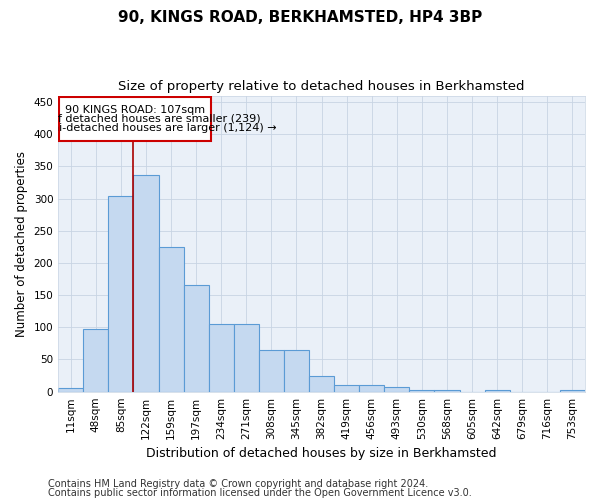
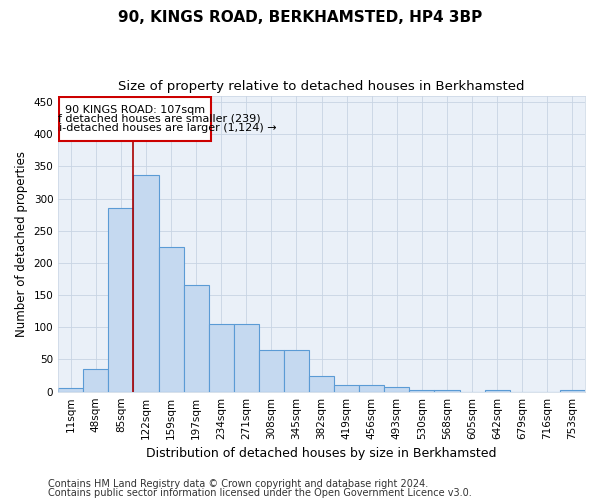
48sqm: 97 -> 36
85sqm: 304 -> 286
